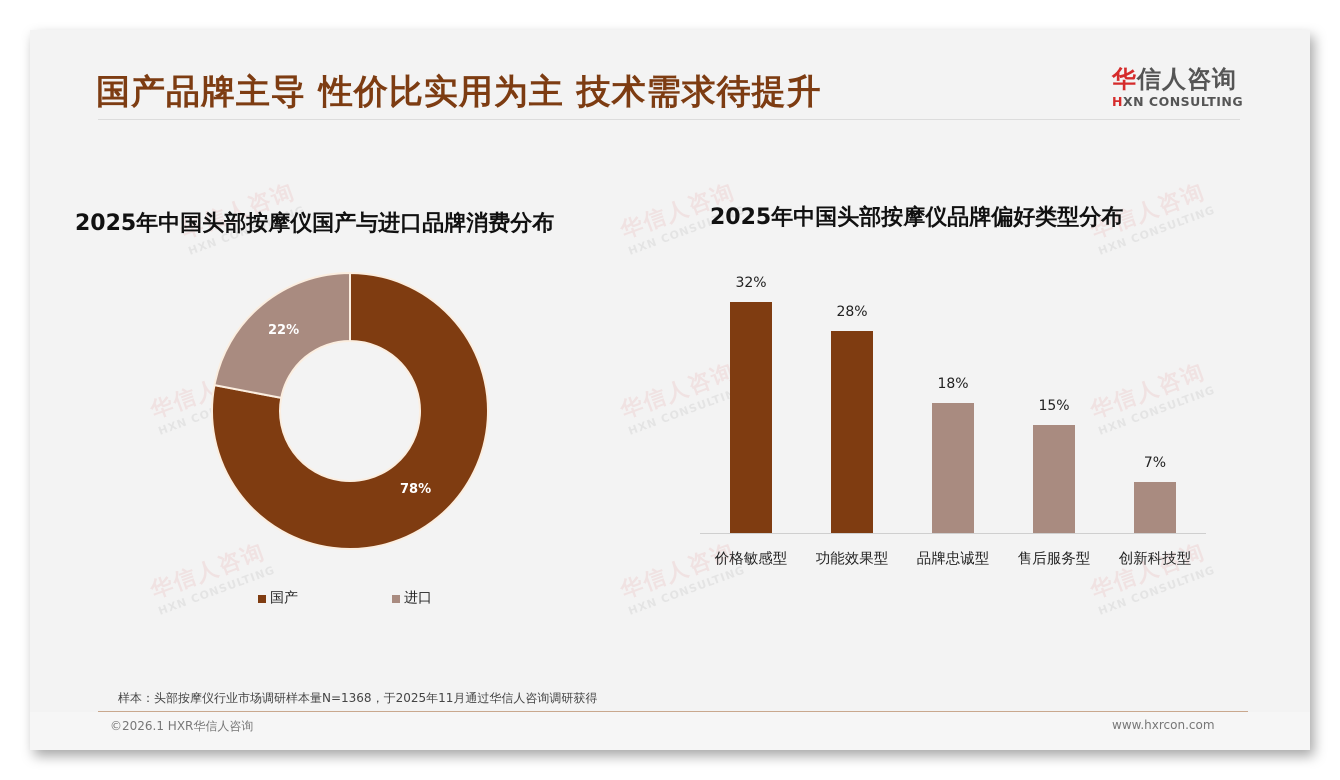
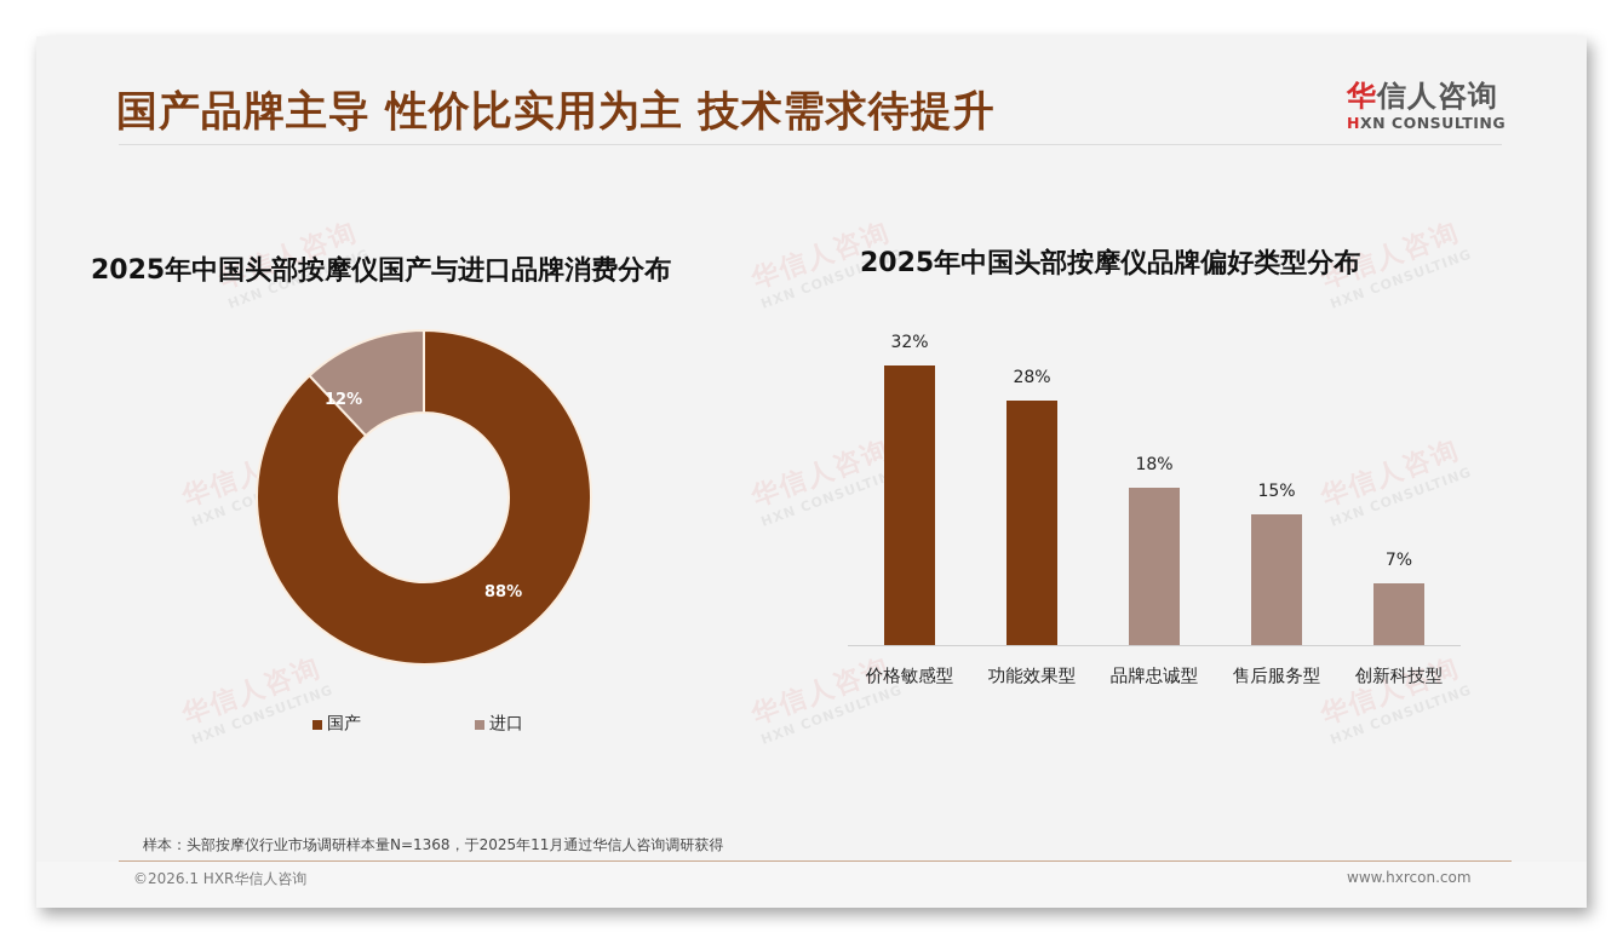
2025年中国头部按摩仪国产与进口品牌消费分布/国产: 78% -> 88%
2025年中国头部按摩仪国产与进口品牌消费分布/进口: 22% -> 12%
